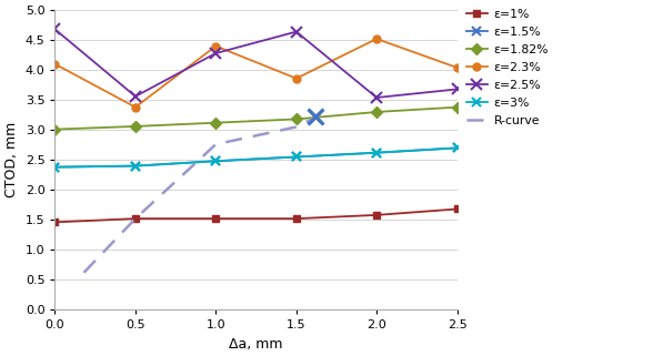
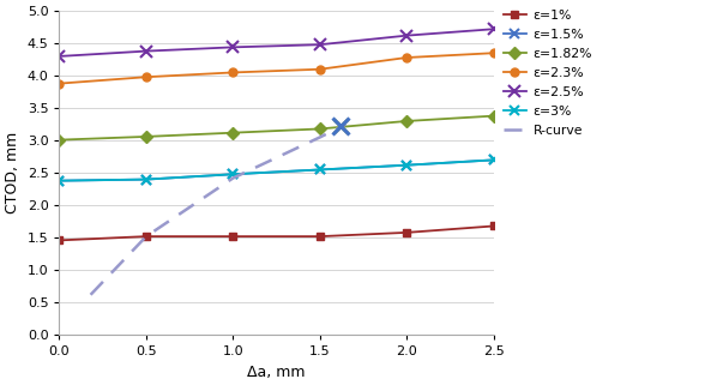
ε=2.3%/0.0: 4.10 -> 3.88
ε=2.5%/0.0: 4.68 -> 4.30
ε=2.3%/0.5: 3.38 -> 3.98
ε=2.5%/0.5: 3.56 -> 4.38
ε=2.3%/1.0: 4.40 -> 4.05
ε=2.5%/1.0: 4.28 -> 4.44
R-curve/1.0: 2.76 -> 2.42
ε=2.3%/1.5: 3.86 -> 4.10
ε=2.5%/1.5: 4.64 -> 4.48
ε=2.3%/2.0: 4.52 -> 4.28
ε=2.5%/2.0: 3.54 -> 4.62
ε=2.3%/2.5: 4.04 -> 4.35
ε=2.5%/2.5: 3.68 -> 4.72
